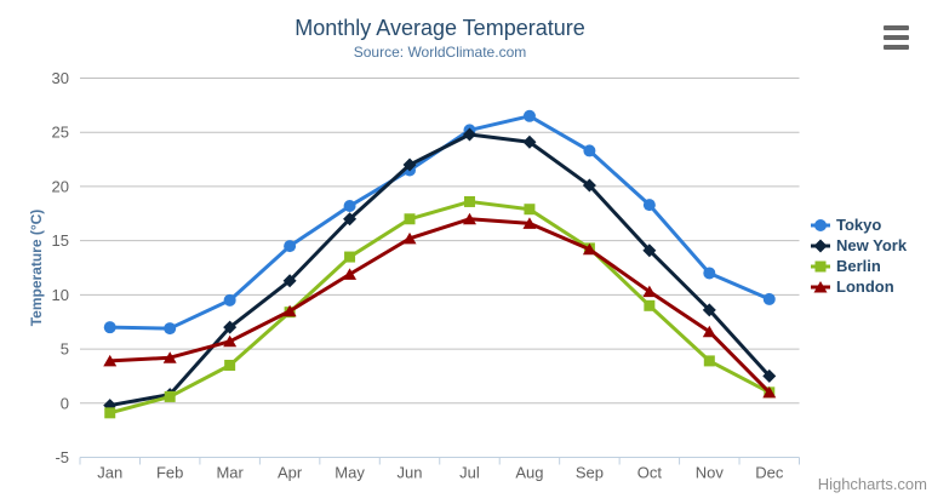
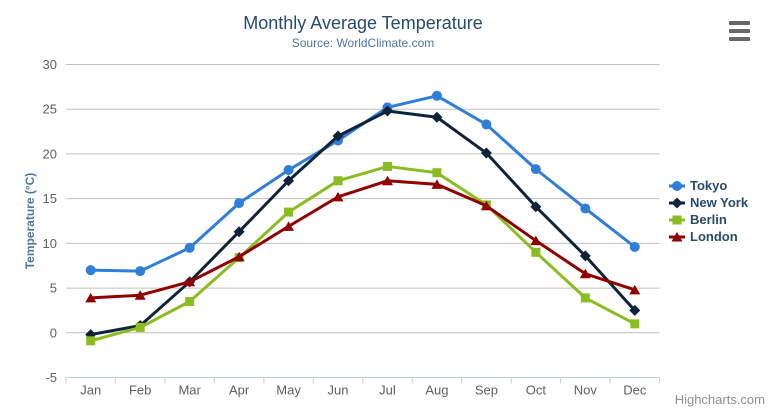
New York/Mar: 7 -> 6
Tokyo/Nov: 12 -> 14
London/Dec: 1 -> 5
